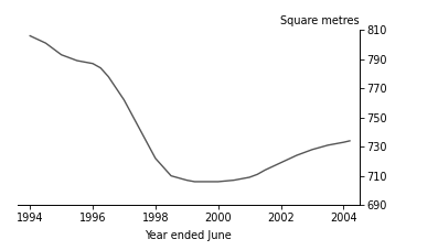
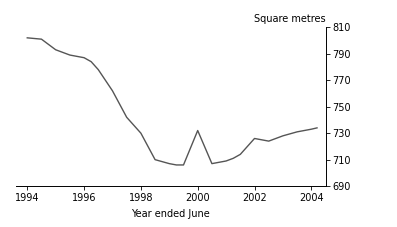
1994: 806 -> 802
1998: 722 -> 730
2000: 706 -> 732
2002: 719 -> 726
